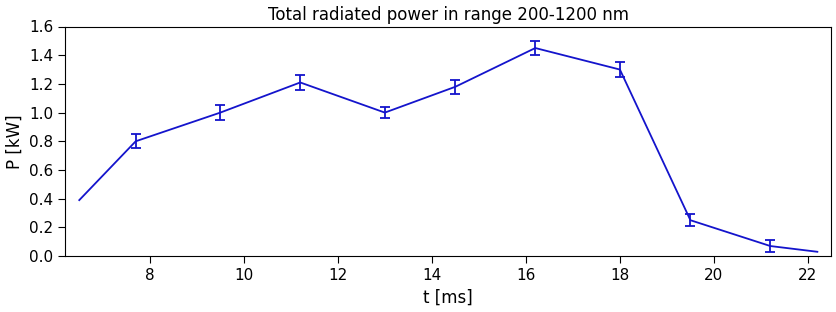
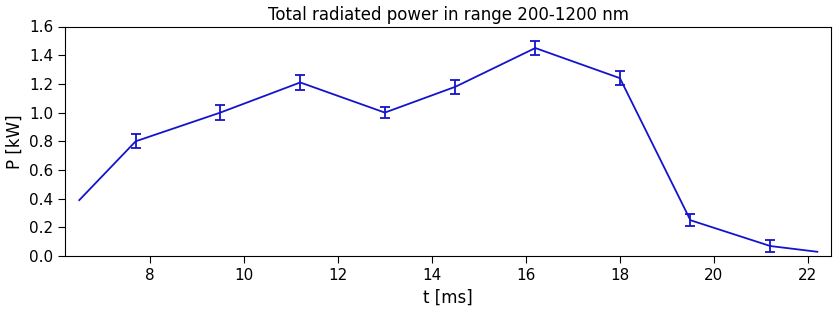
18: 1.30 -> 1.24
